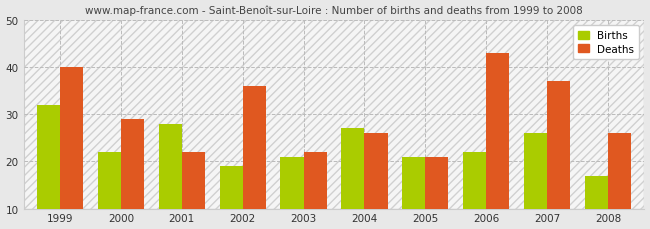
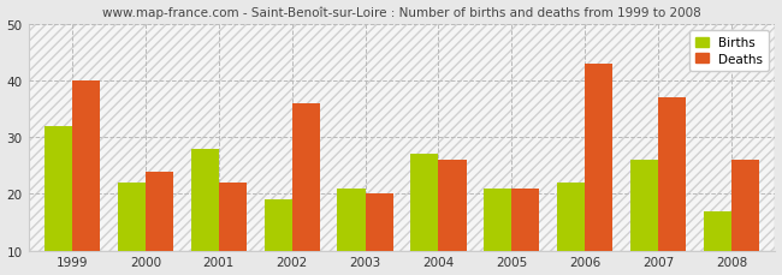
Deaths/2000: 29 -> 24
Deaths/2003: 22 -> 20
